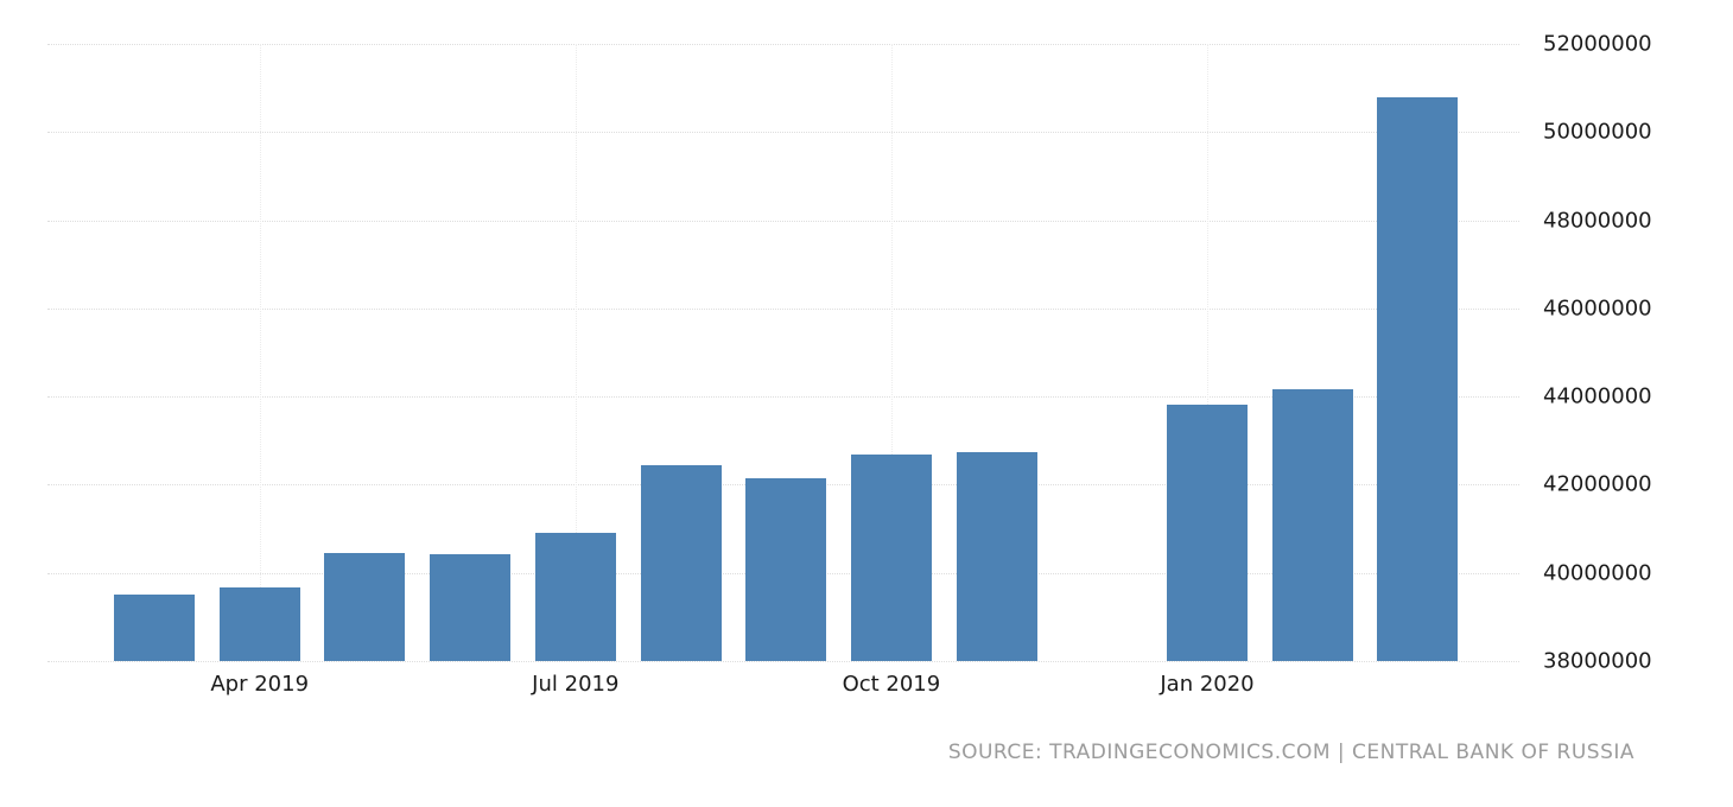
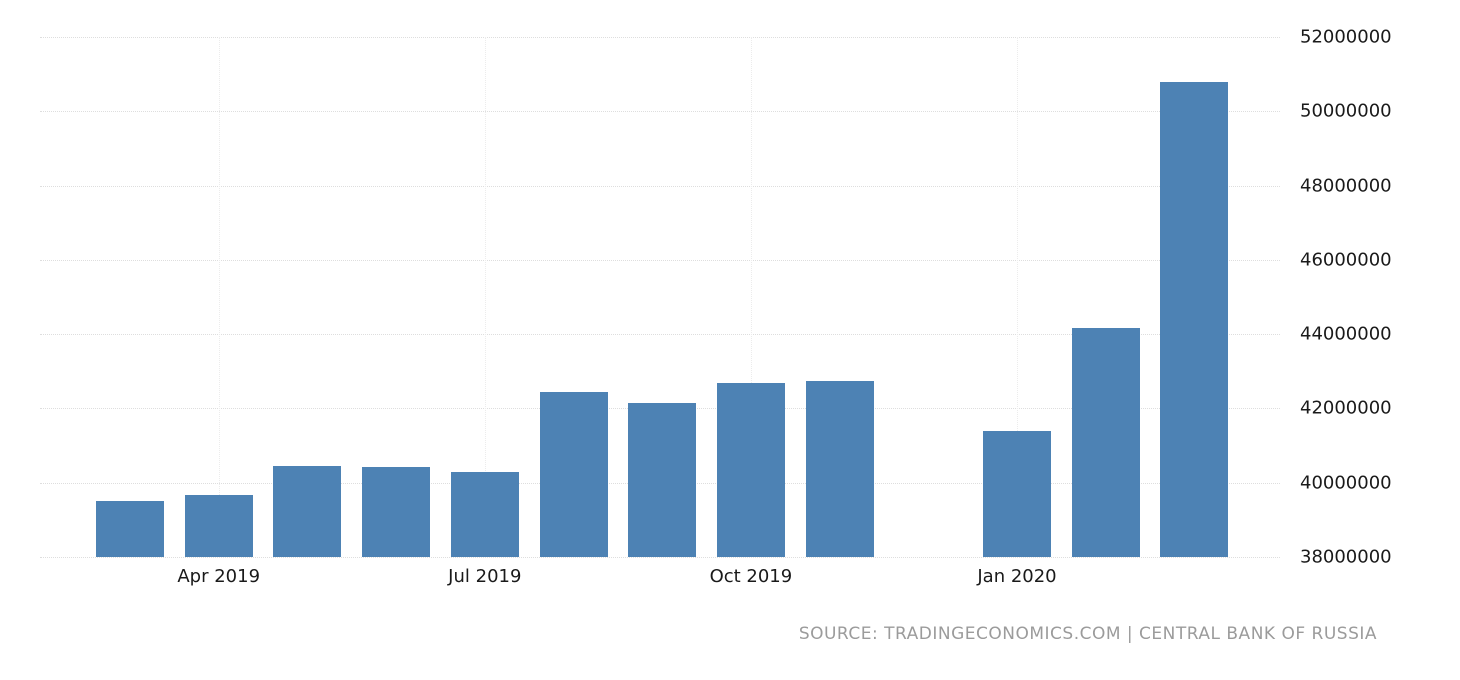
Jul 2019: 40900000 -> 40300000
Jan 2020: 43800000 -> 41400000
